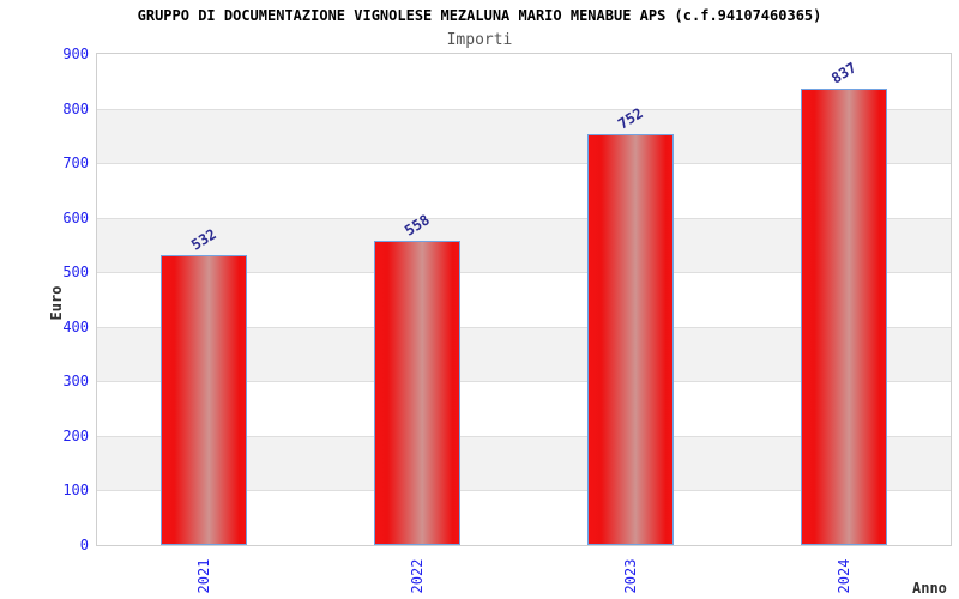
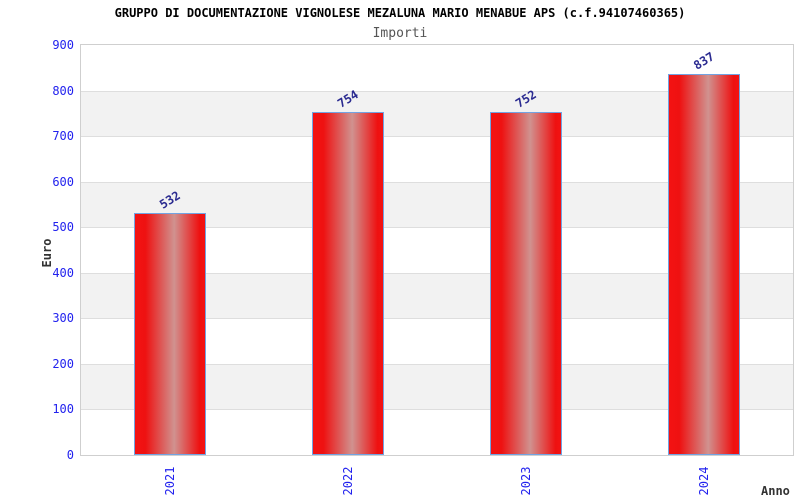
2022: 558 -> 754
